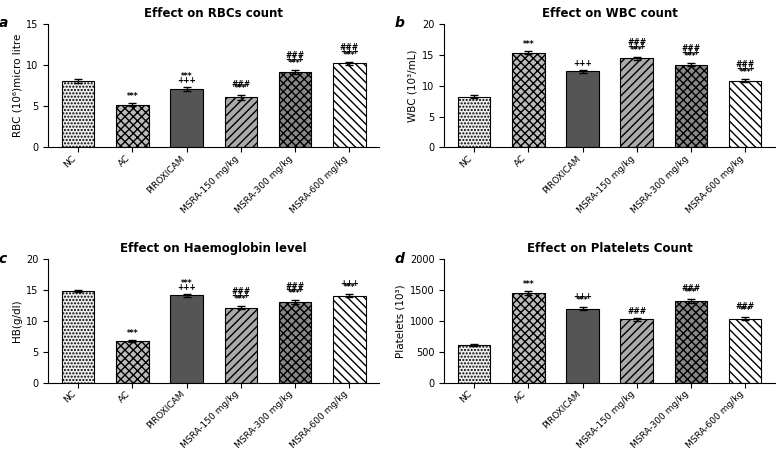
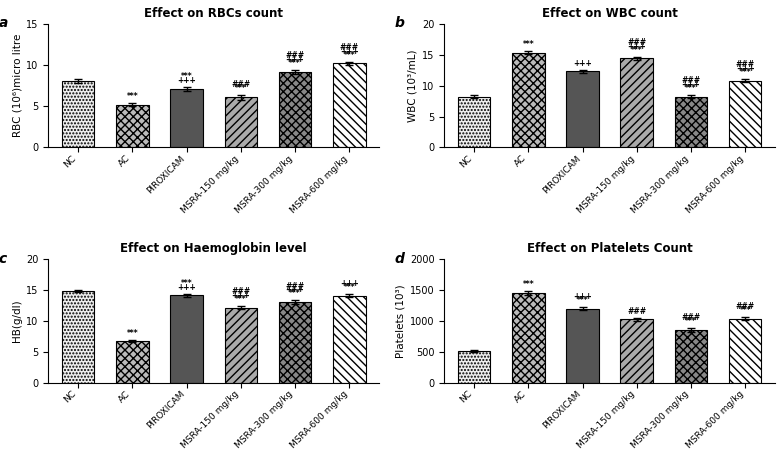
Effect on WBC count/MSRA-300 mg/kg: 13.4 -> 8.2
Effect on Platelets Count/NC: 610 -> 520
Effect on Platelets Count/MSRA-300 mg/kg: 1330 -> 860
